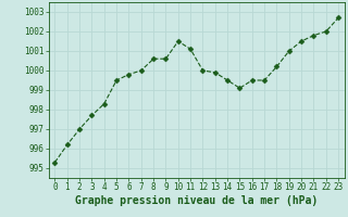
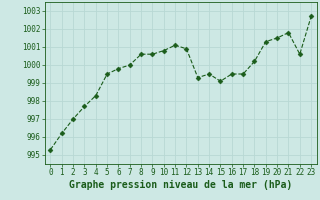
10: 1001.5 -> 1000.8
12: 1000.0 -> 1000.9
13: 999.9 -> 999.3
19: 1001.0 -> 1001.3
22: 1002.0 -> 1000.6
